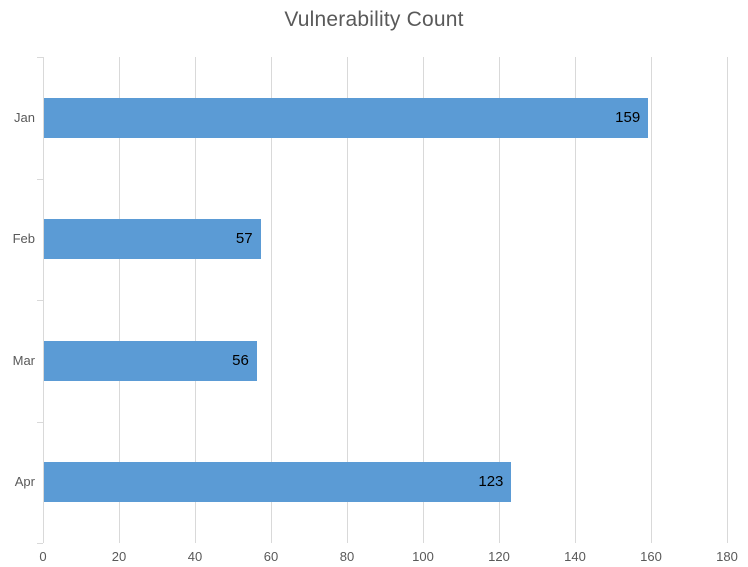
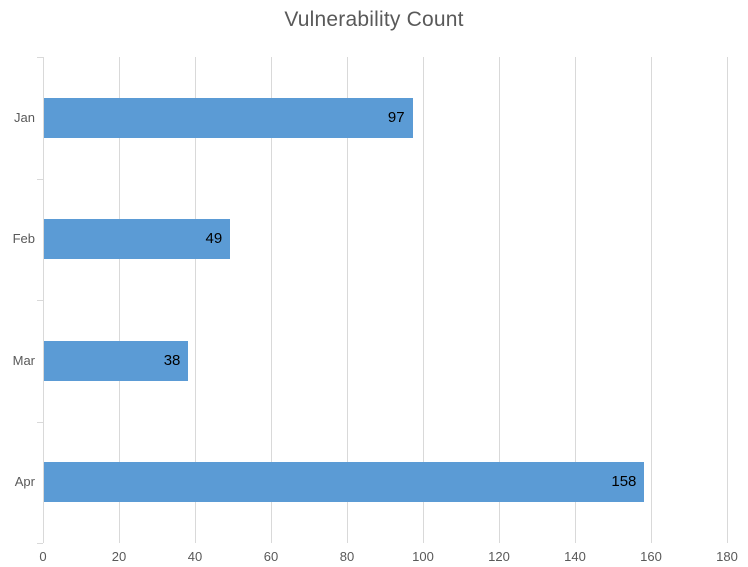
Jan: 159 -> 97
Feb: 57 -> 49
Mar: 56 -> 38
Apr: 123 -> 158
